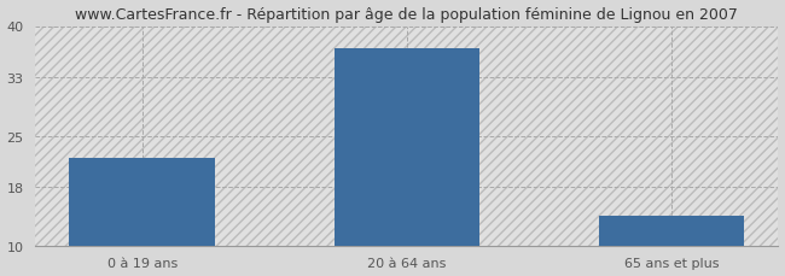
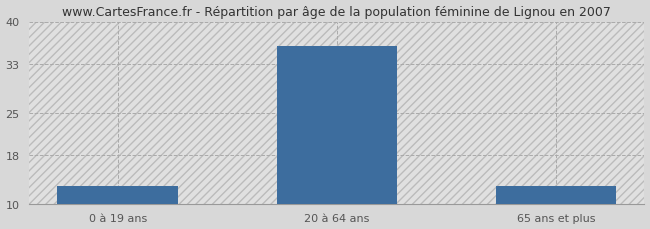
0 à 19 ans: 22 -> 13
20 à 64 ans: 37 -> 36
65 ans et plus: 14 -> 13
